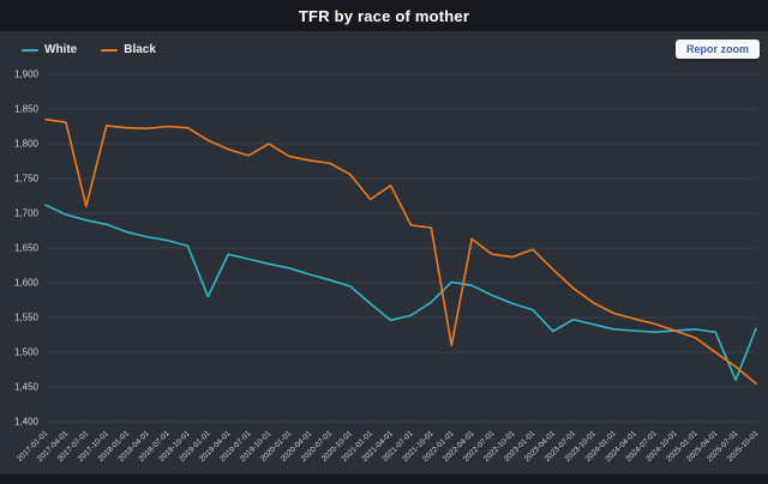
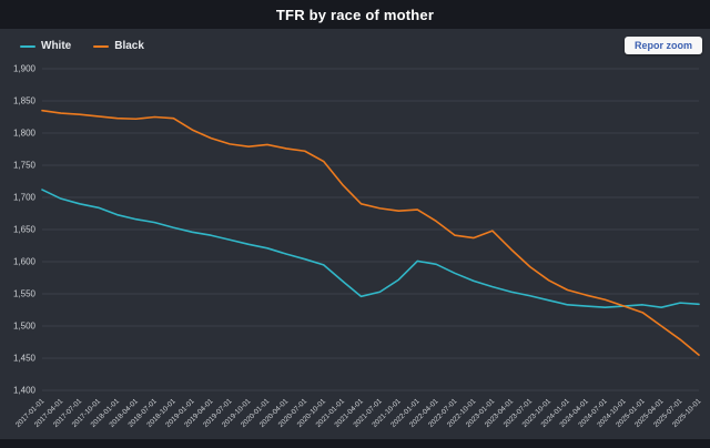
Black/2017-07-01: 1710 -> 1830
White/2019-01-01: 1580 -> 1650
Black/2019-10-01: 1800 -> 1780
Black/2021-04-01: 1740 -> 1690
Black/2022-01-01: 1510 -> 1680
White/2023-04-01: 1530 -> 1550
White/2025-07-01: 1460 -> 1540
